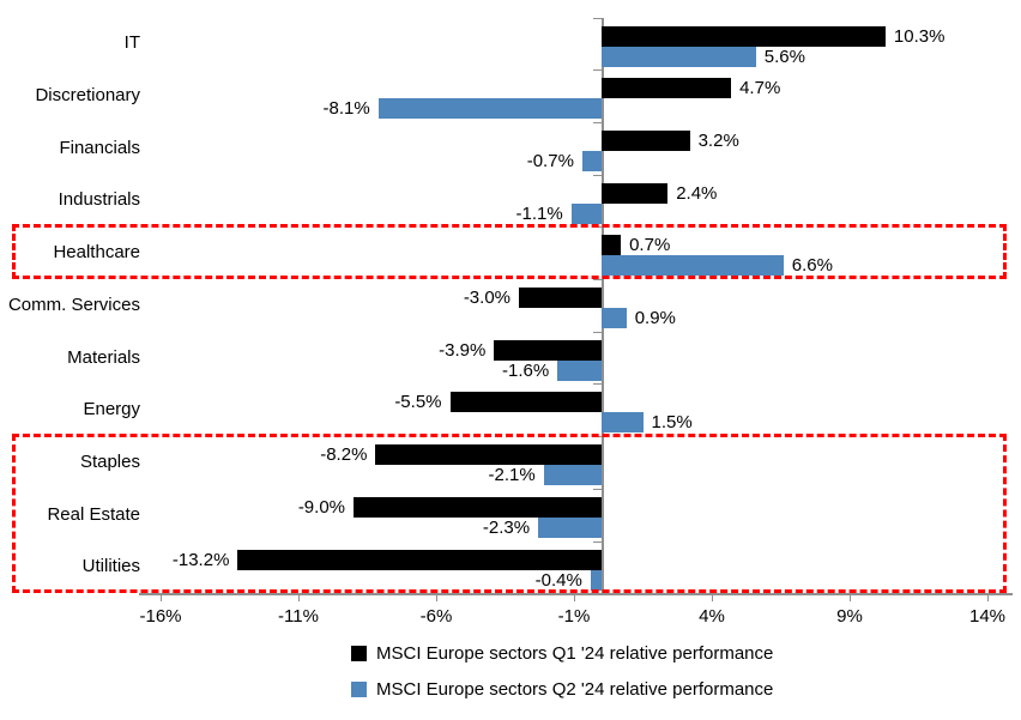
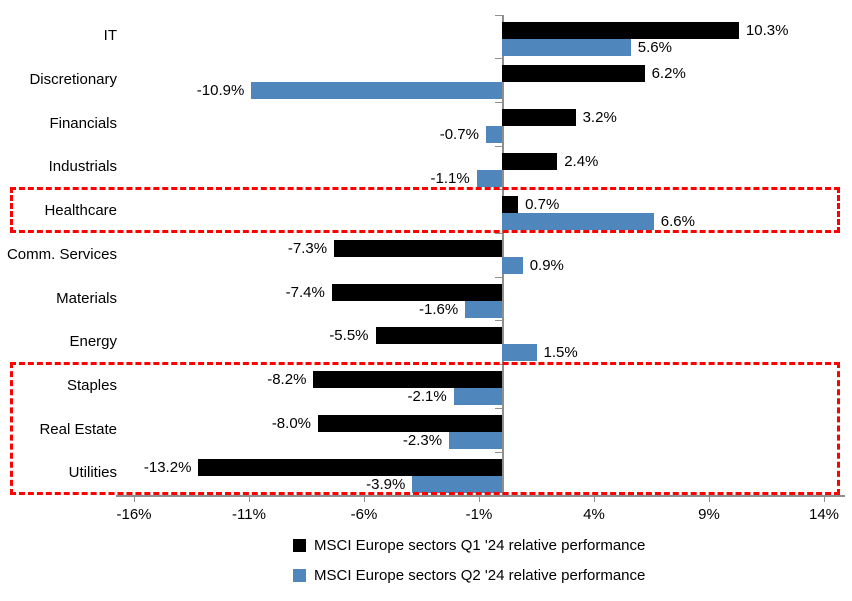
MSCI Europe sectors Q1 '24 relative performance/Discretionary: 4.7% -> 6.2%
MSCI Europe sectors Q2 '24 relative performance/Discretionary: -8.1% -> -10.9%
MSCI Europe sectors Q1 '24 relative performance/Comm. Services: -3.0% -> -7.3%
MSCI Europe sectors Q1 '24 relative performance/Materials: -3.9% -> -7.4%
MSCI Europe sectors Q1 '24 relative performance/Real Estate: -9.0% -> -8.0%
MSCI Europe sectors Q2 '24 relative performance/Utilities: -0.4% -> -3.9%
